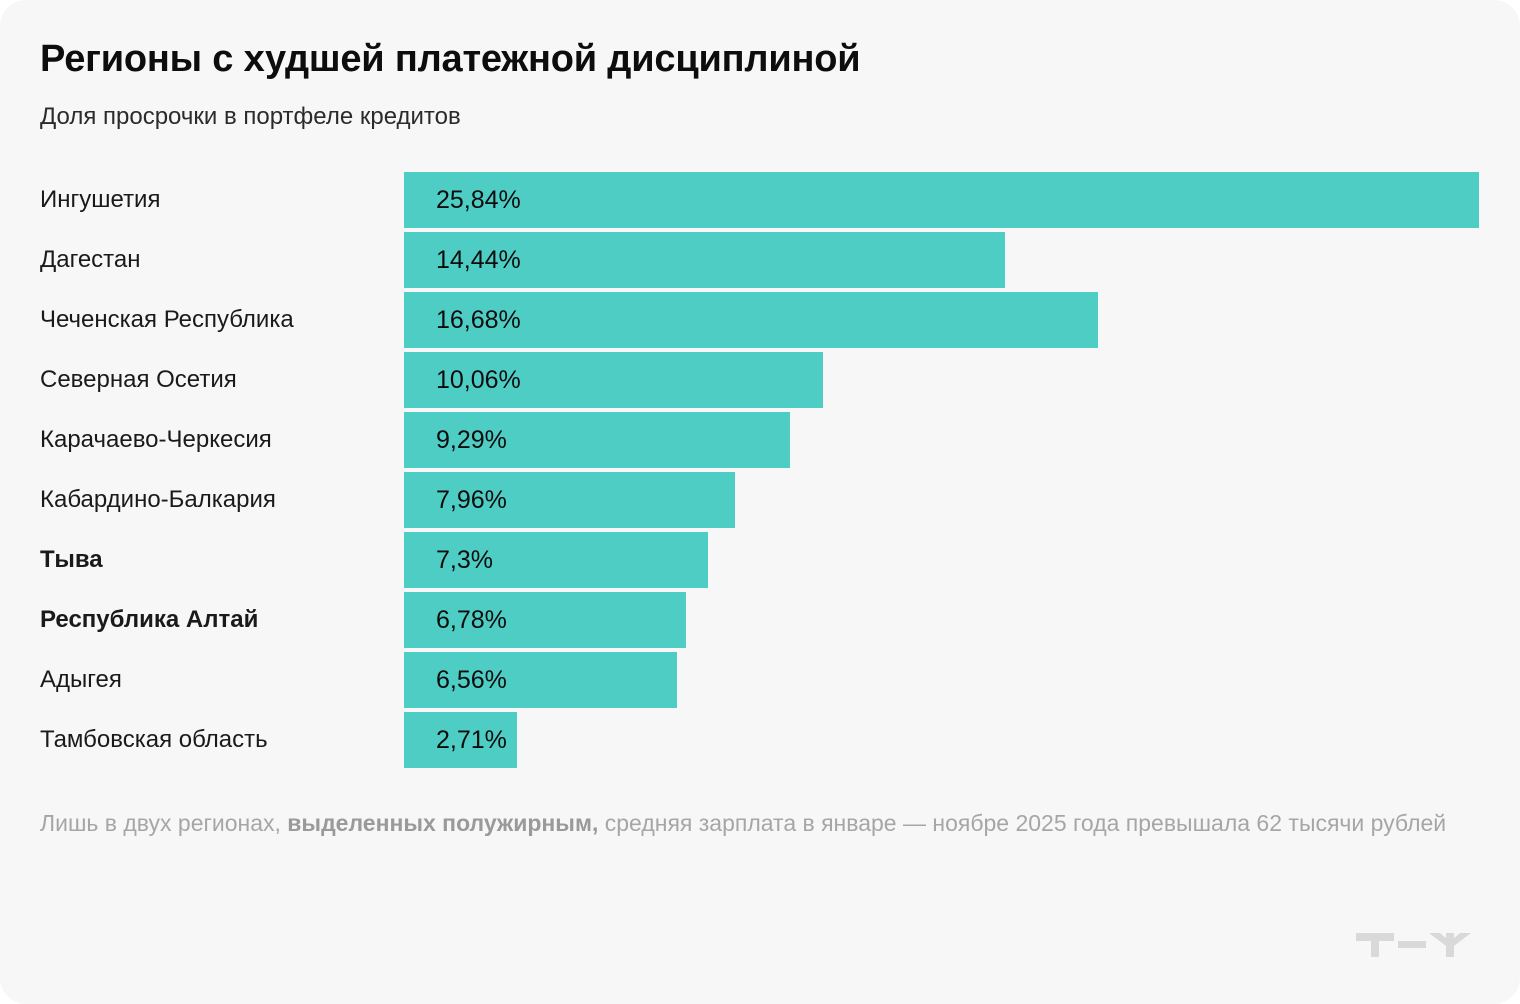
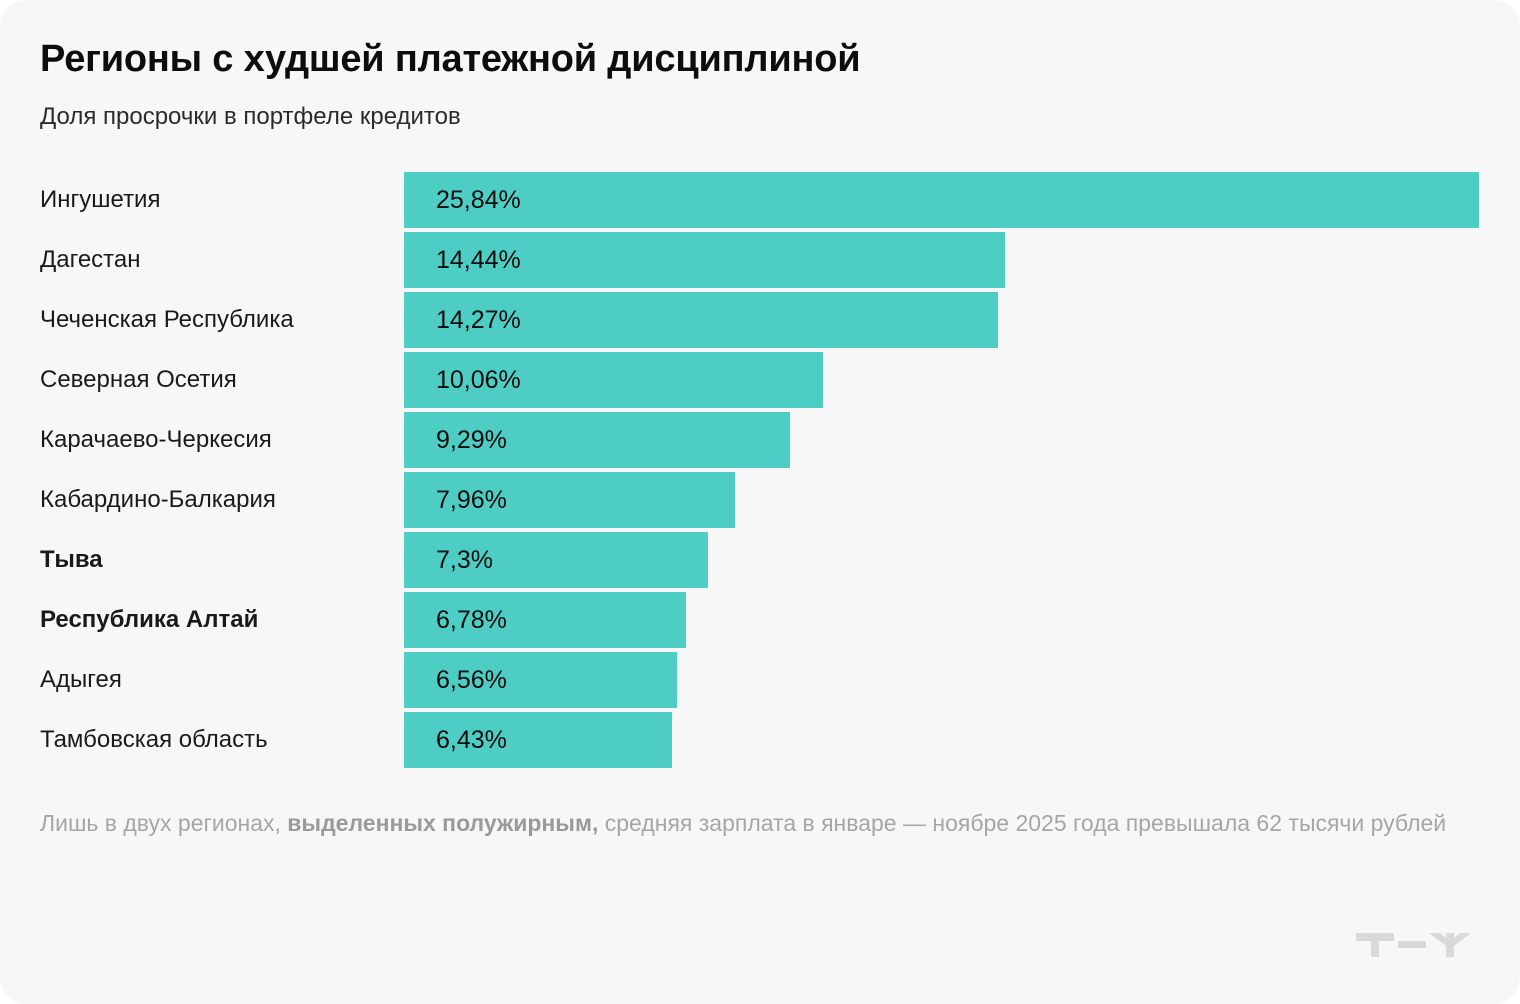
Чеченская Республика: 16,68% -> 14,27%
Тамбовская область: 2,71% -> 6,43%
